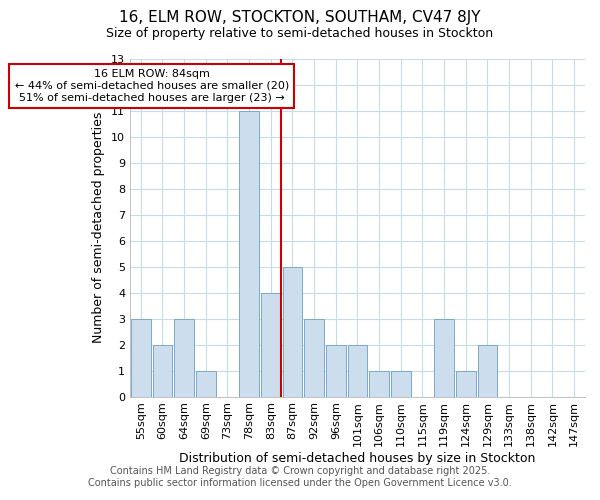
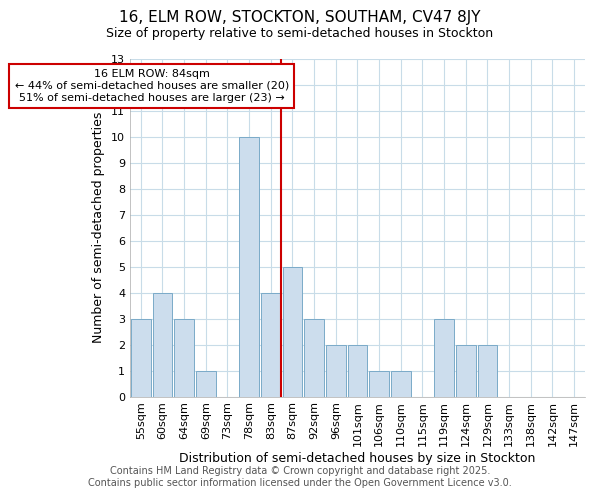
60sqm: 2 -> 4
78sqm: 11 -> 10
124sqm: 1 -> 2
